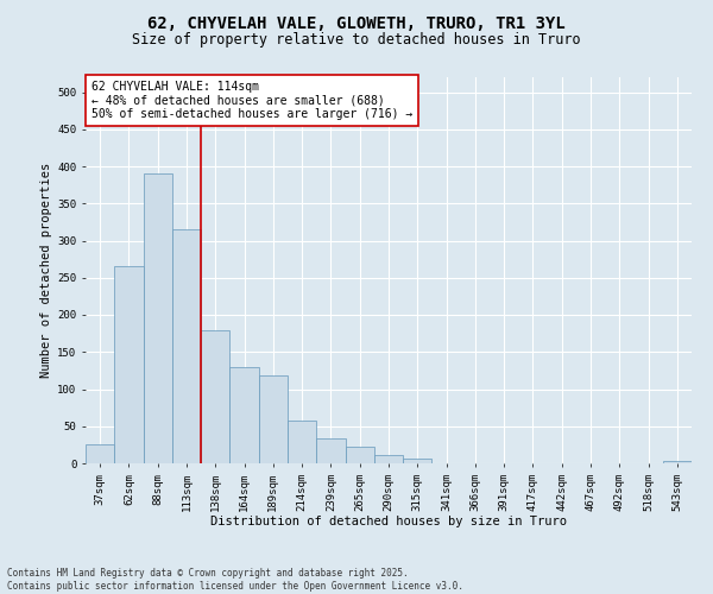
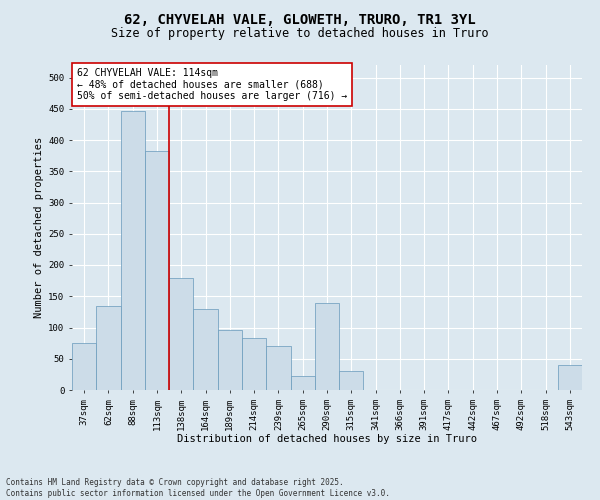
37sqm: 26 -> 76
62sqm: 265 -> 134
88sqm: 390 -> 446
113sqm: 315 -> 382
189sqm: 118 -> 96
214sqm: 58 -> 84
239sqm: 33 -> 70
290sqm: 12 -> 140
315sqm: 6 -> 30
543sqm: 3 -> 40
